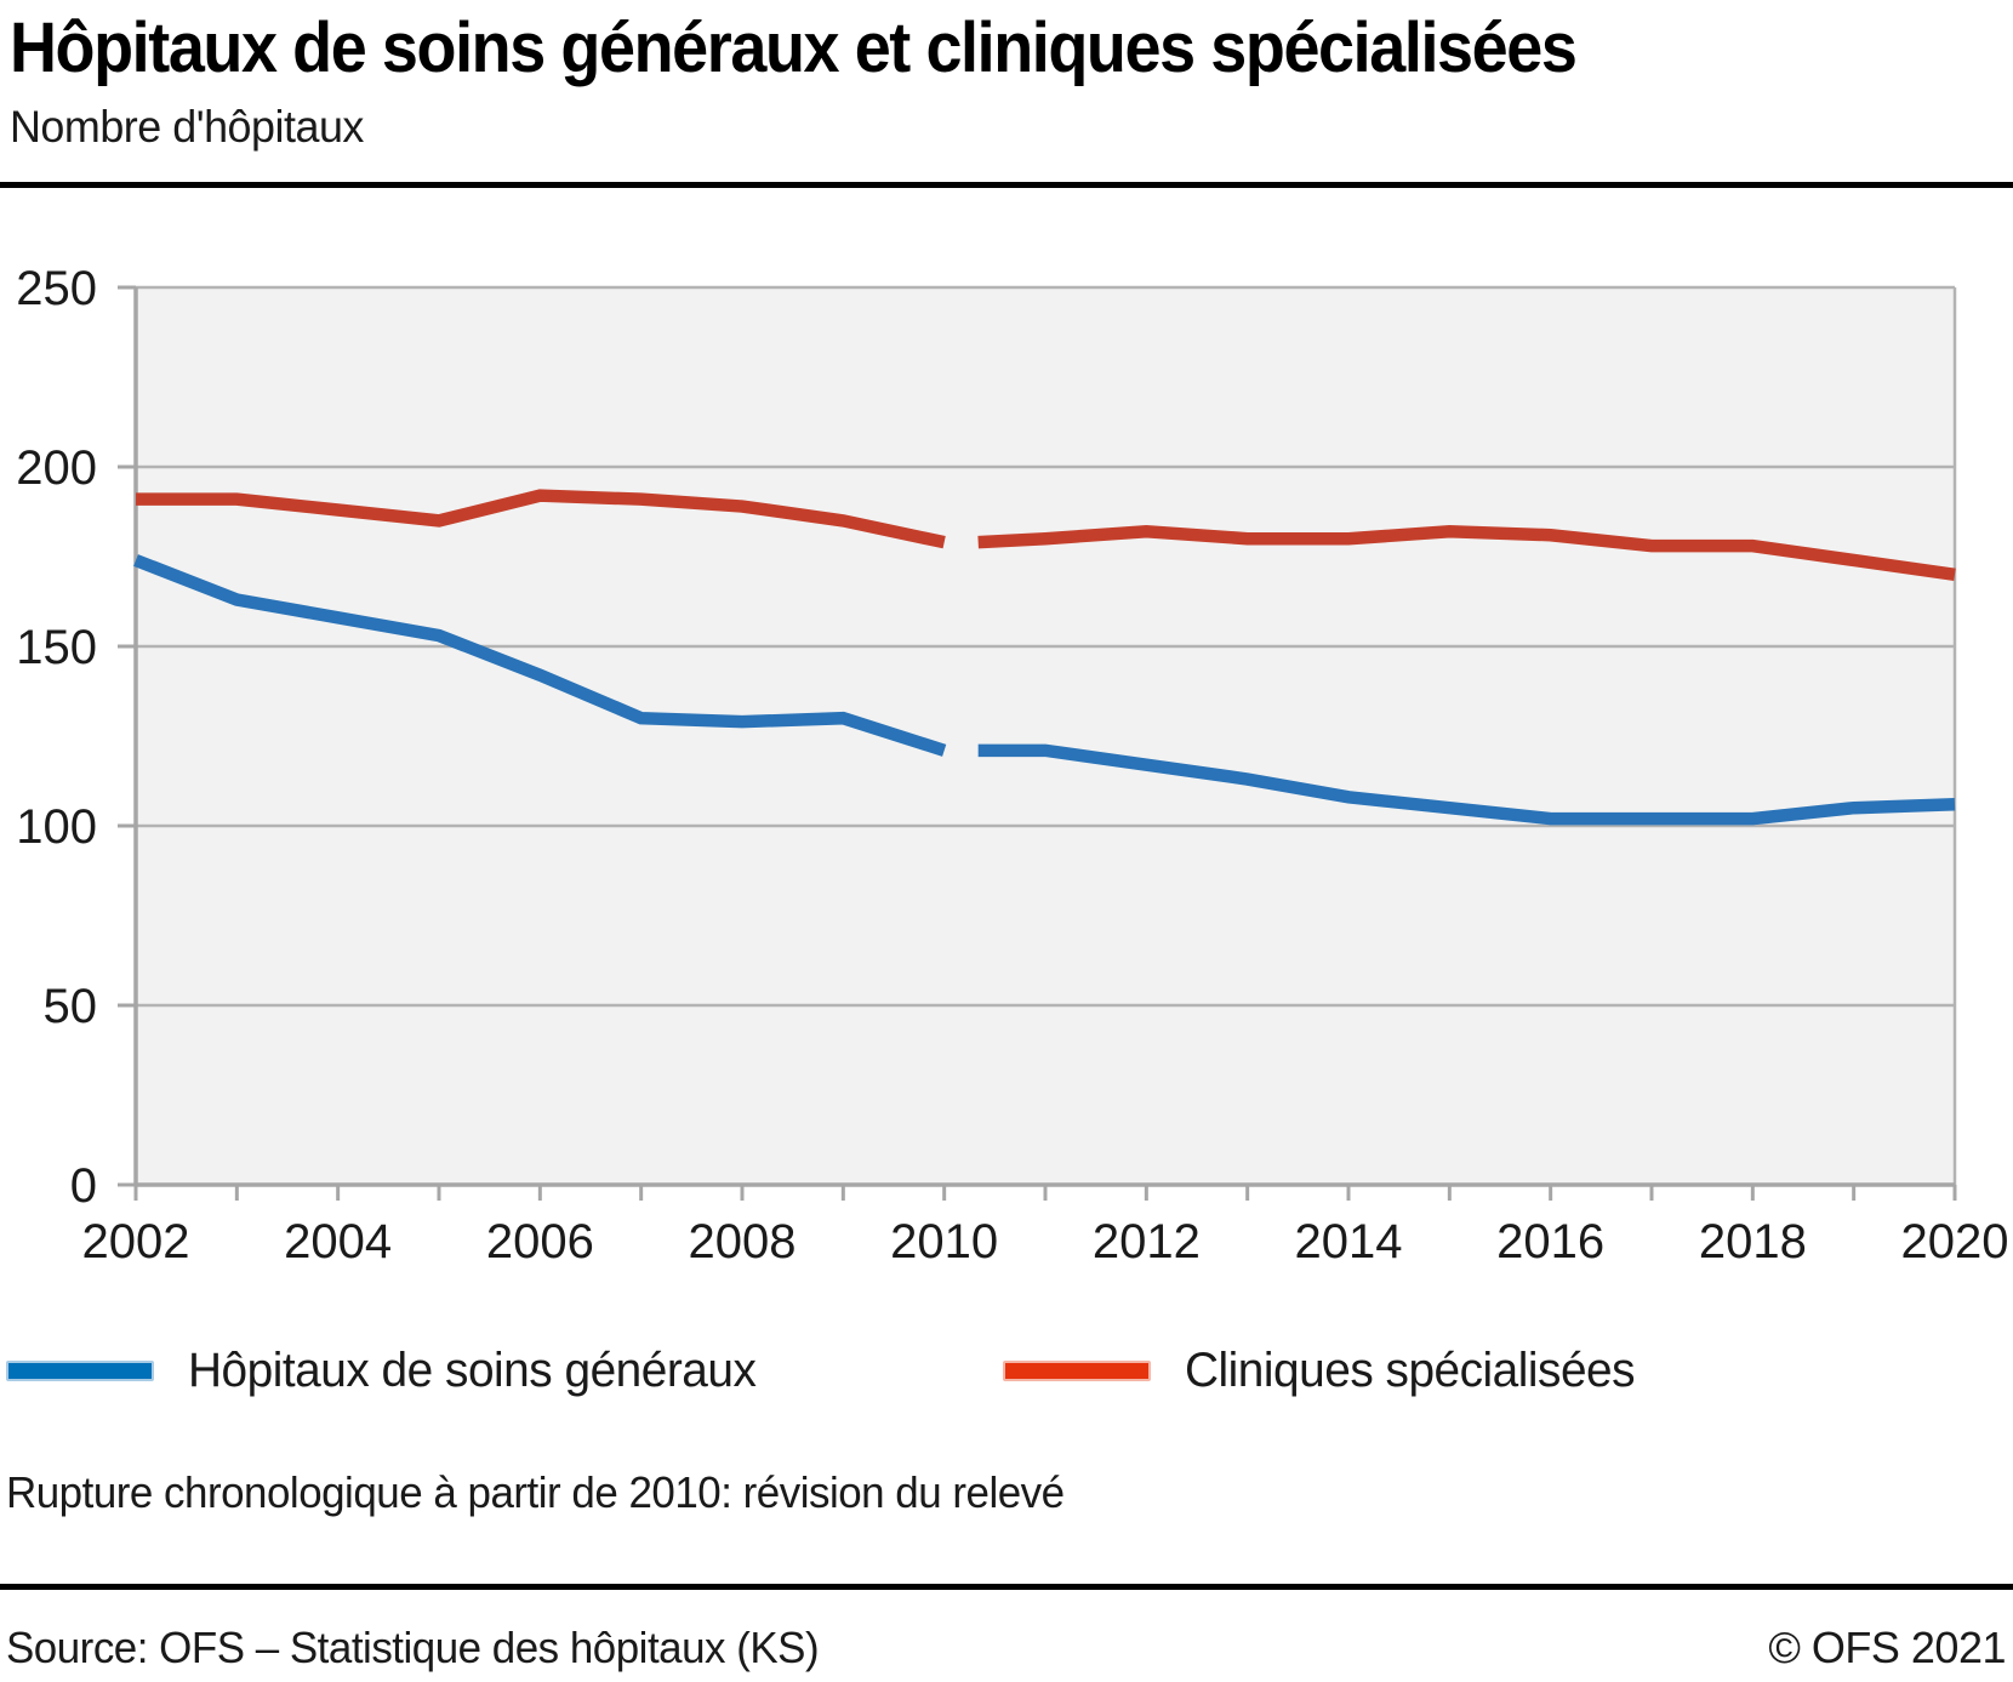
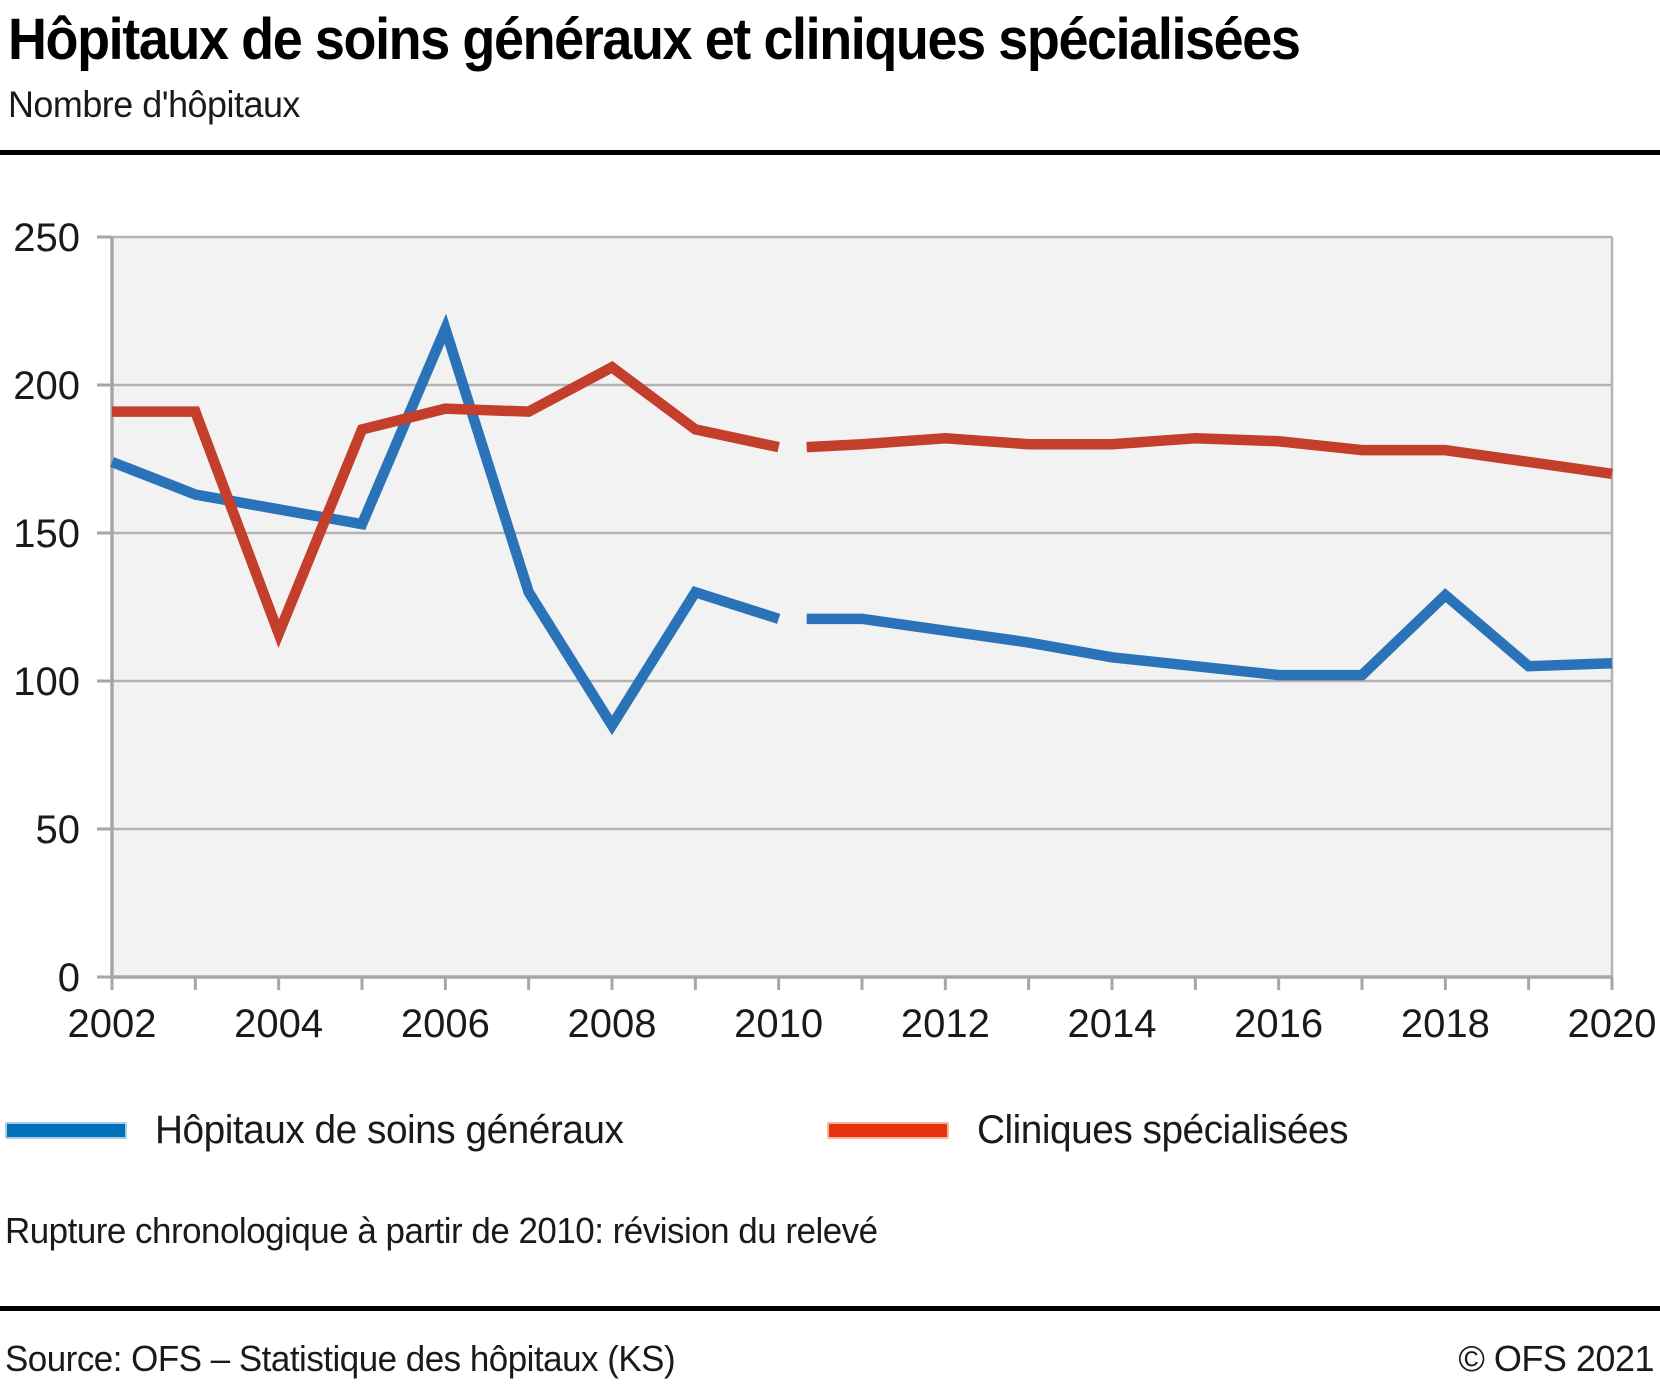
Cliniques spécialisées/2004: 188 -> 116
Hôpitaux de soins généraux/2006: 142 -> 219
Hôpitaux de soins généraux/2008: 129 -> 85
Cliniques spécialisées/2008: 189 -> 206
Hôpitaux de soins généraux/2018: 102 -> 129
